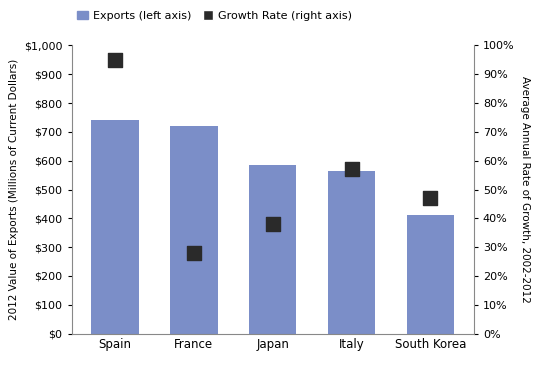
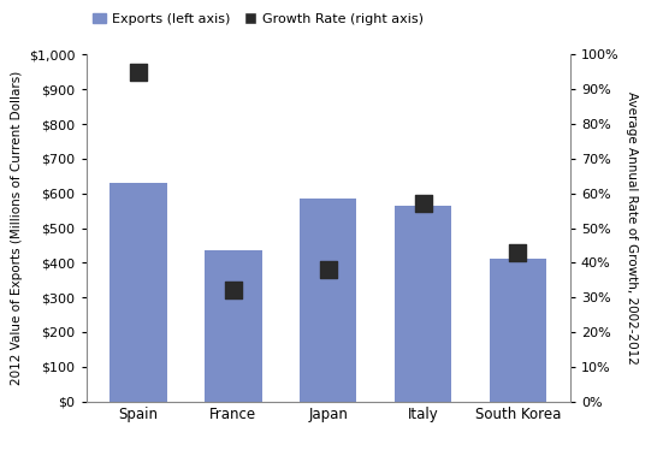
Exports (left axis)/Spain: $740 -> $630
Exports (left axis)/France: $720 -> $435
Growth Rate (right axis)/France: 28% -> 32%
Growth Rate (right axis)/South Korea: 47% -> 43%
